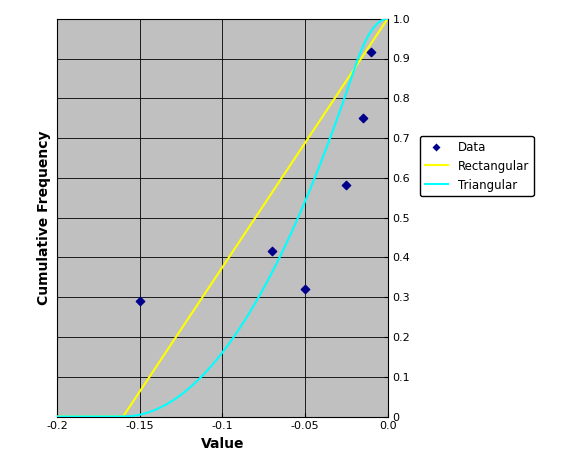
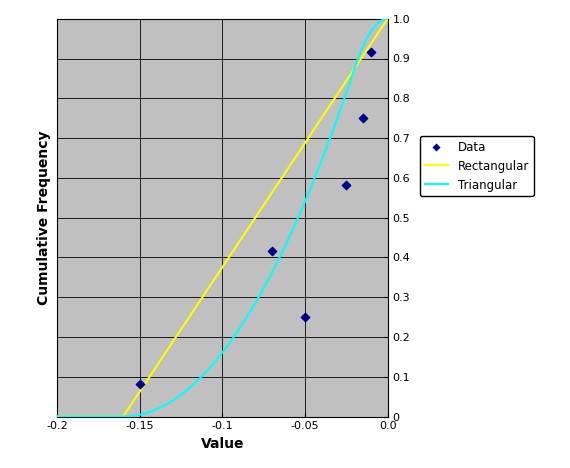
Data/-0.15: 0.290 -> 0.083
Data/-0.05: 0.320 -> 0.250
